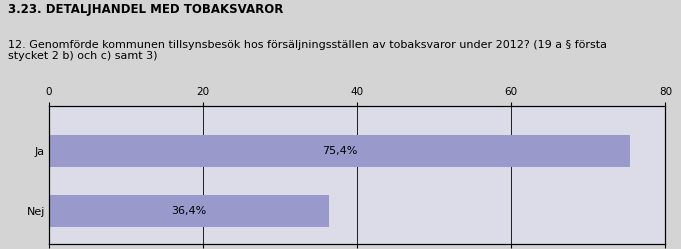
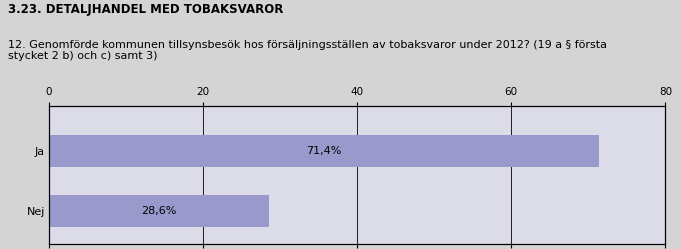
Ja: 75,4% -> 71,4%
Nej: 36,4% -> 28,6%
